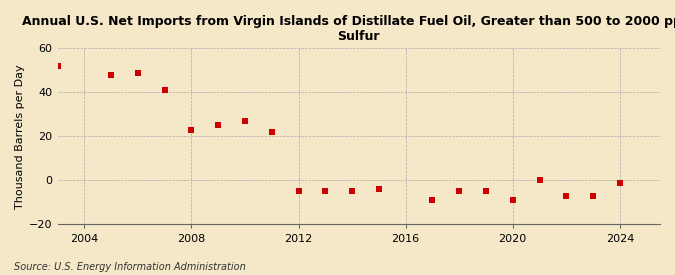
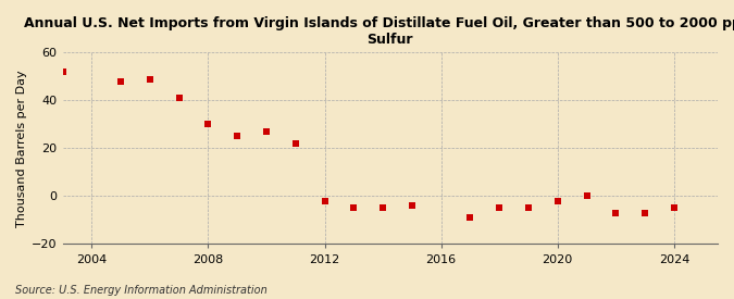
2008: 23 -> 30
2012: -5 -> -2
2020: -9 -> -2
2024: -1 -> -5
